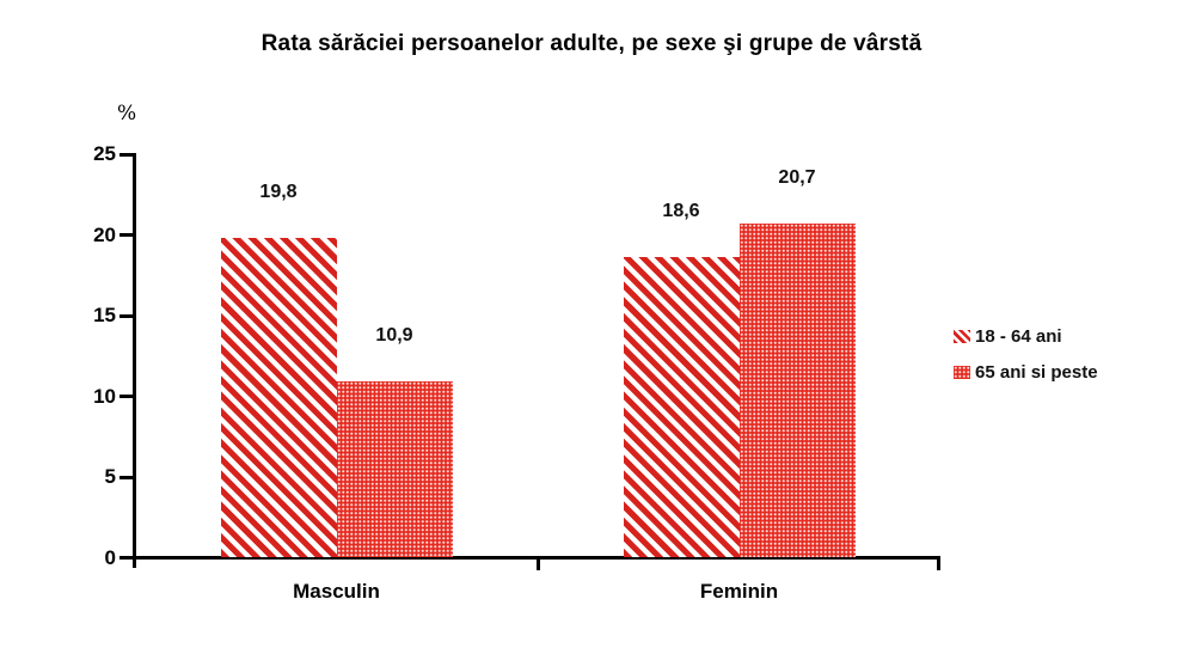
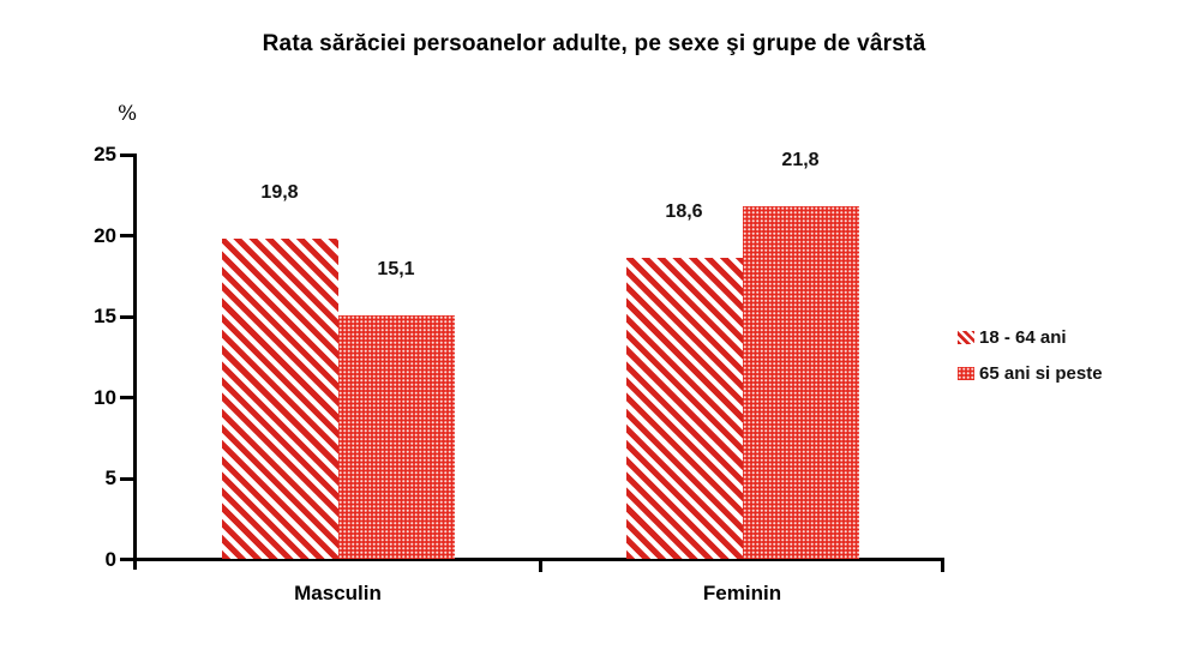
65 ani si peste/Masculin: 10,9 -> 15,1
65 ani si peste/Feminin: 20,7 -> 21,8
